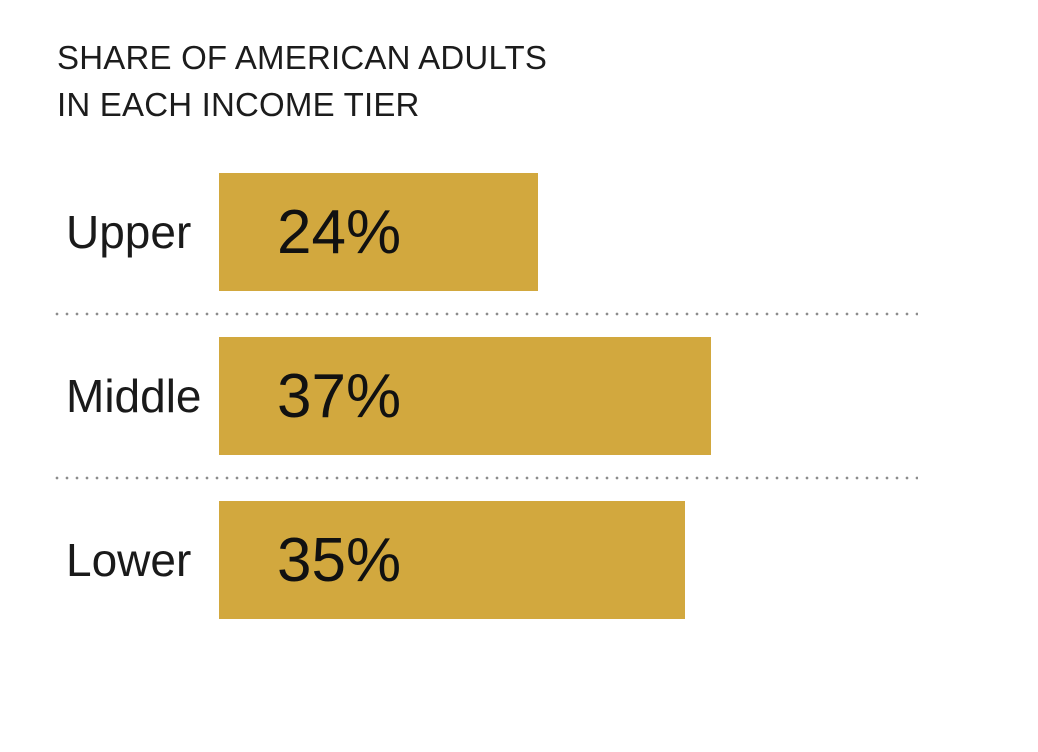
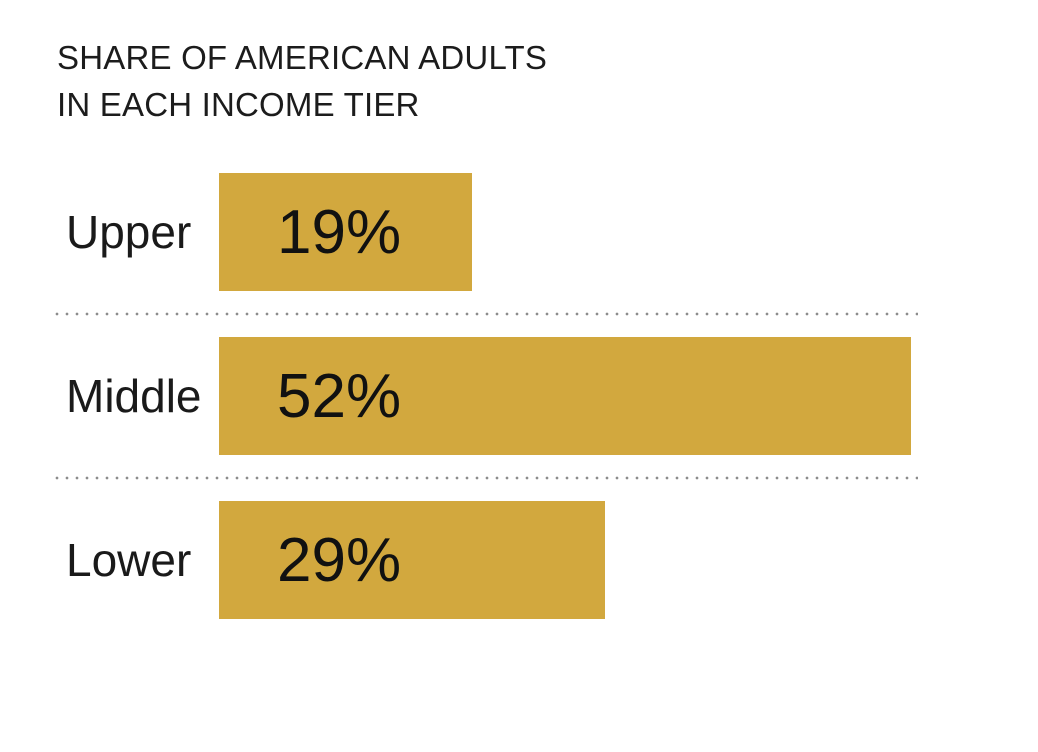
Upper: 24% -> 19%
Middle: 37% -> 52%
Lower: 35% -> 29%
